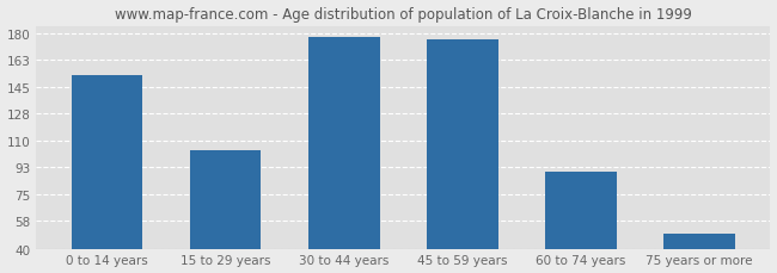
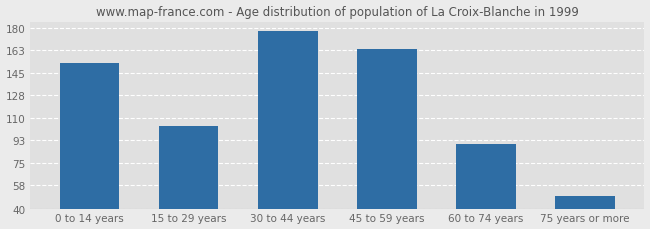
45 to 59 years: 176 -> 164
